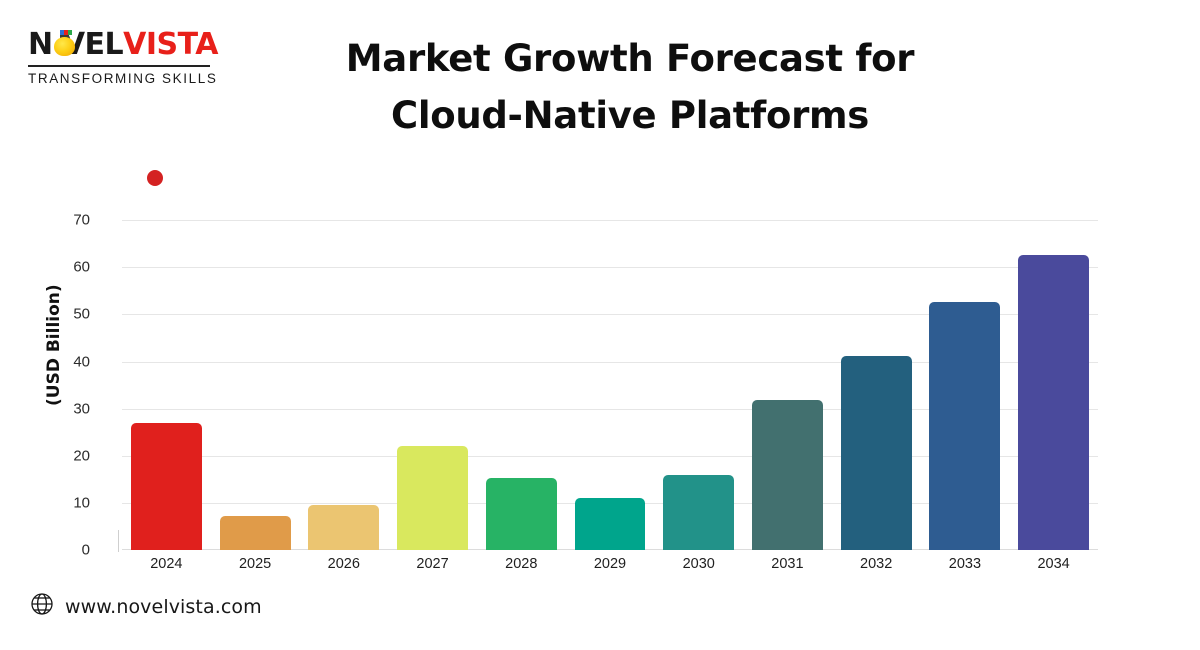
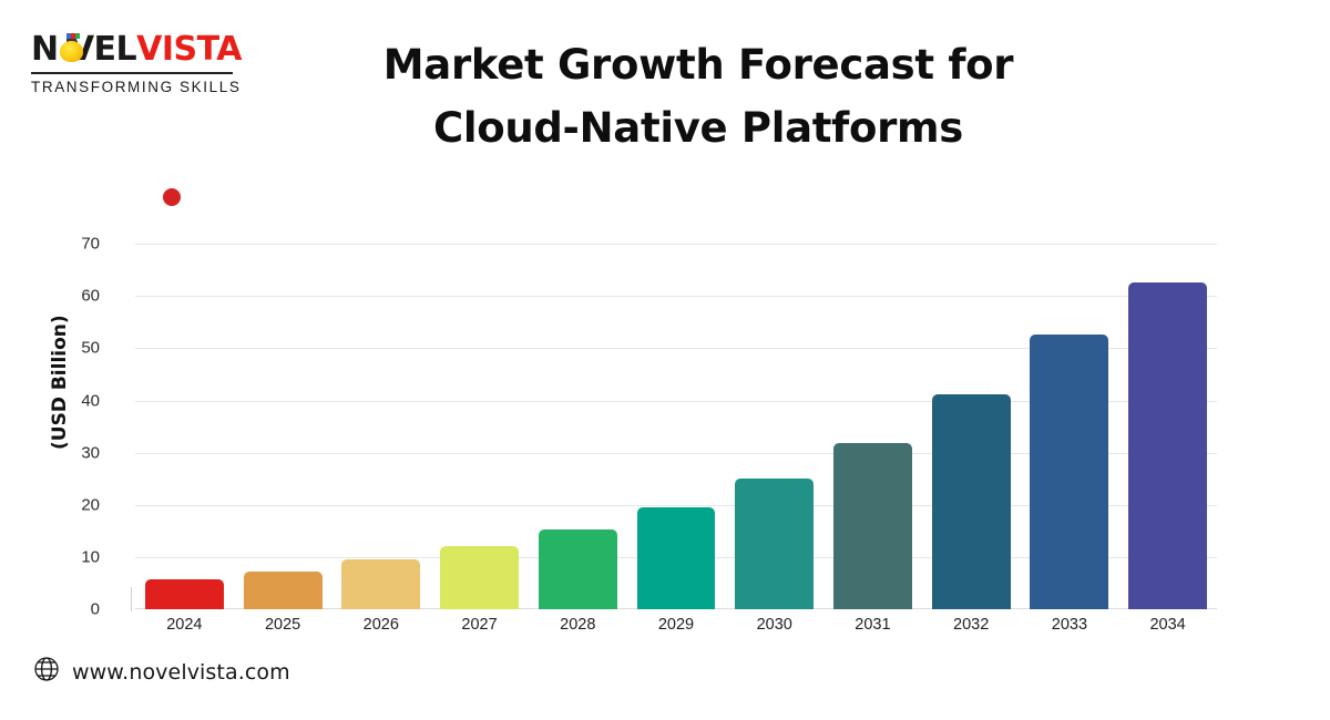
2024: 27 -> 6
2027: 22 -> 12
2029: 11 -> 20
2030: 16 -> 25
